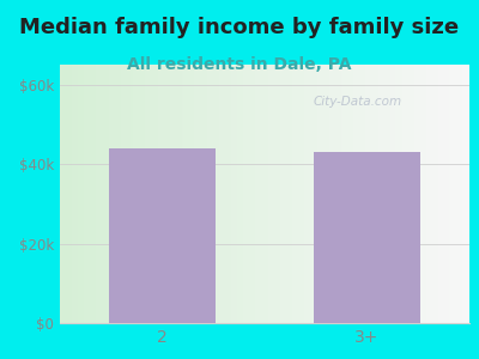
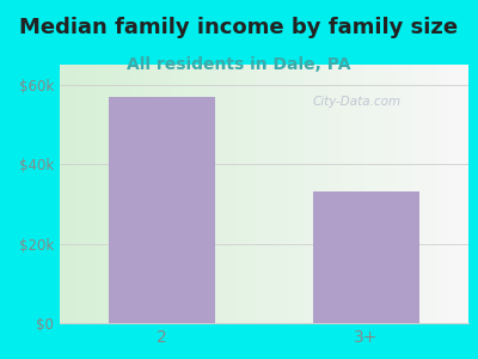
2: $44k -> $57k
3+: $43k -> $33k
